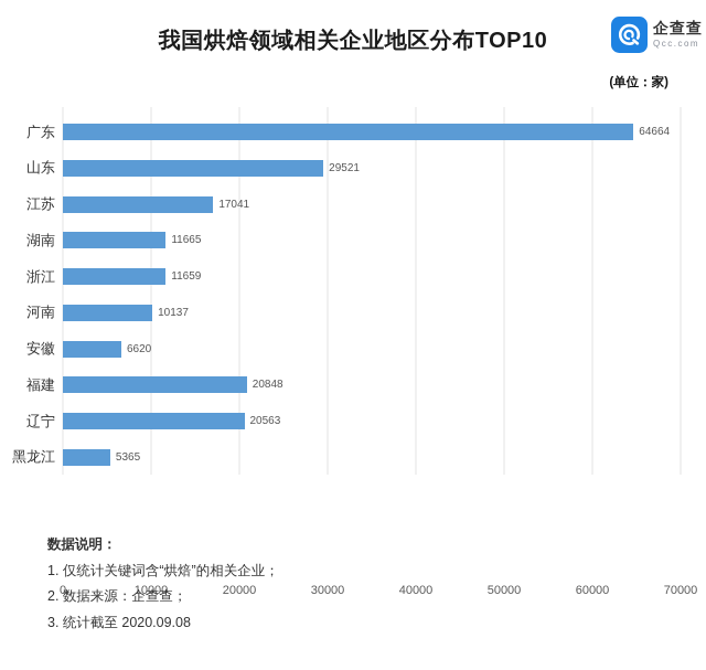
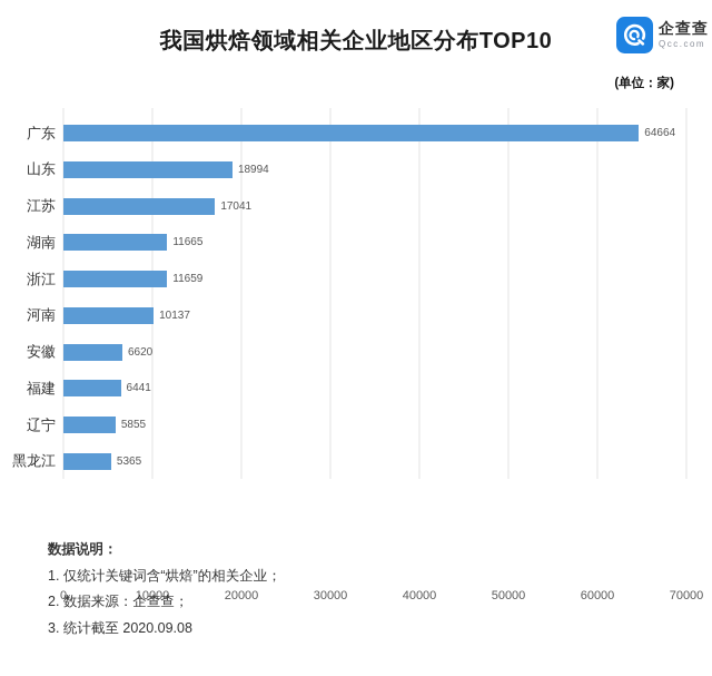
山东: 29521 -> 18994
福建: 20848 -> 6441
辽宁: 20563 -> 5855
